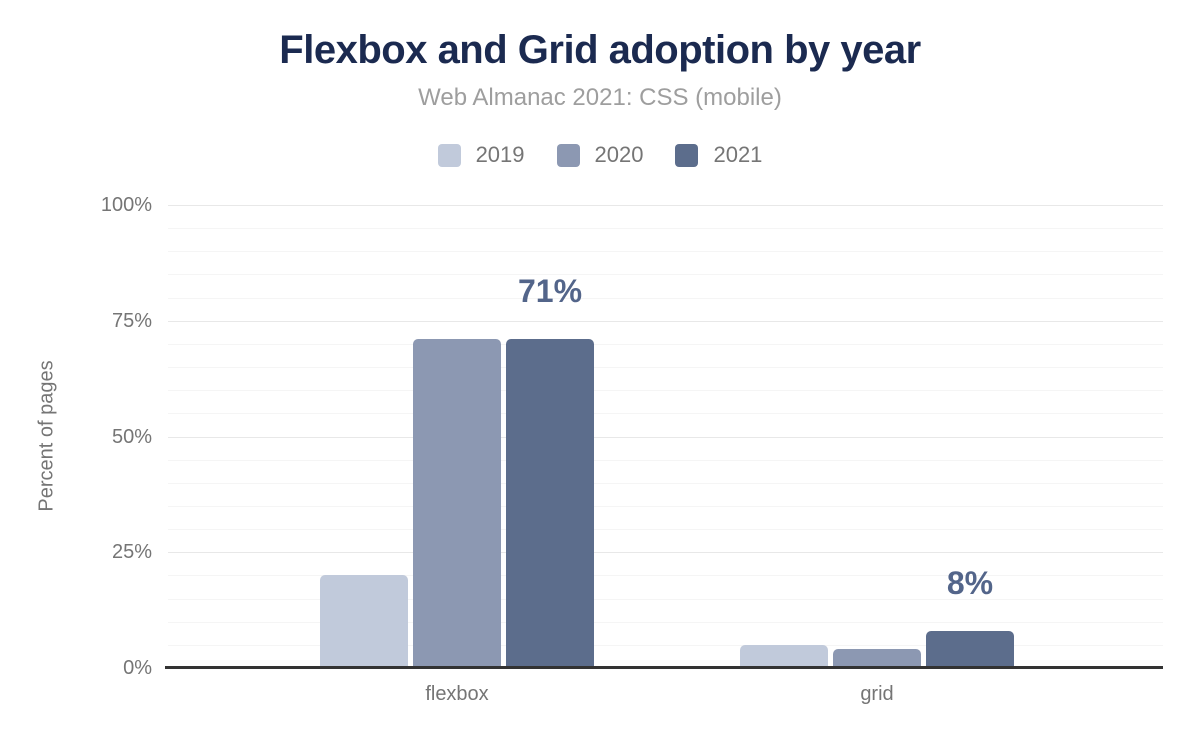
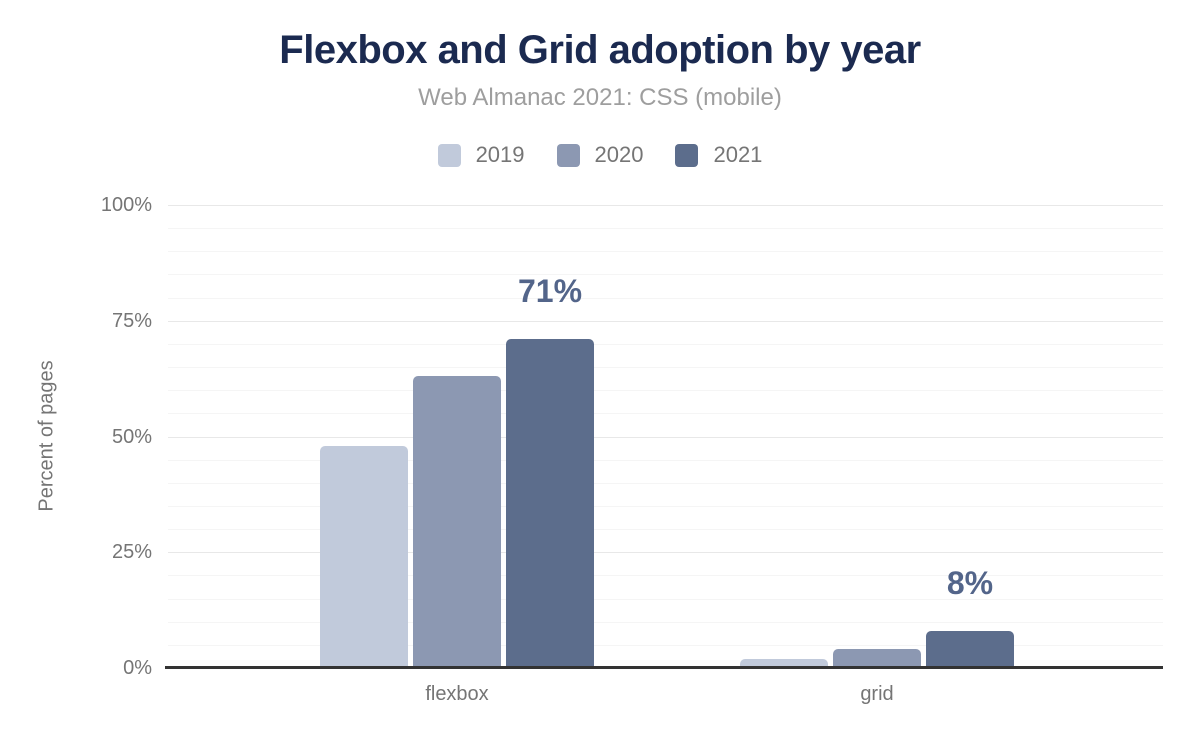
2019/flexbox: 20% -> 48%
2020/flexbox: 71% -> 63%
2019/grid: 5% -> 2%
